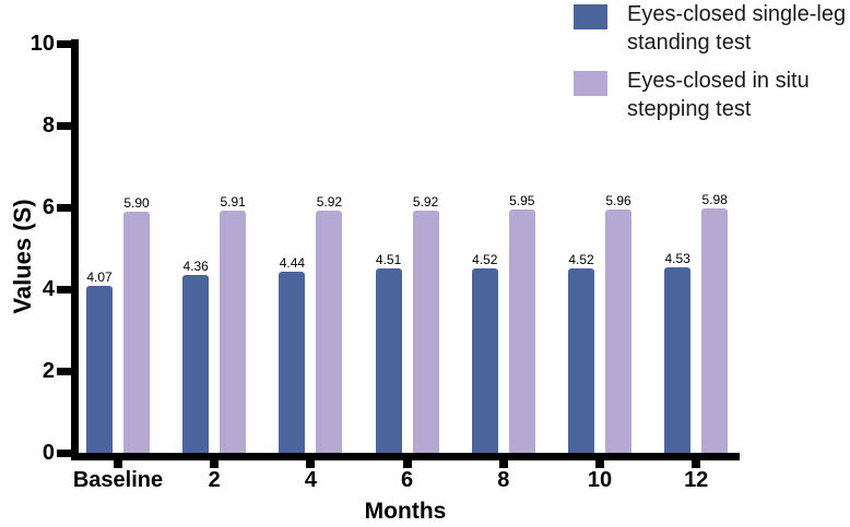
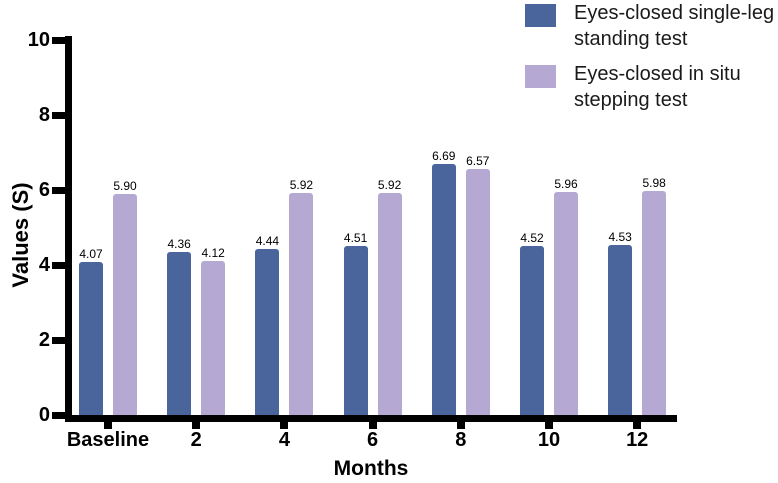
Eyes-closed in situ stepping test/2: 5.91 -> 4.12
Eyes-closed single-leg standing test/8: 4.52 -> 6.69
Eyes-closed in situ stepping test/8: 5.95 -> 6.57
